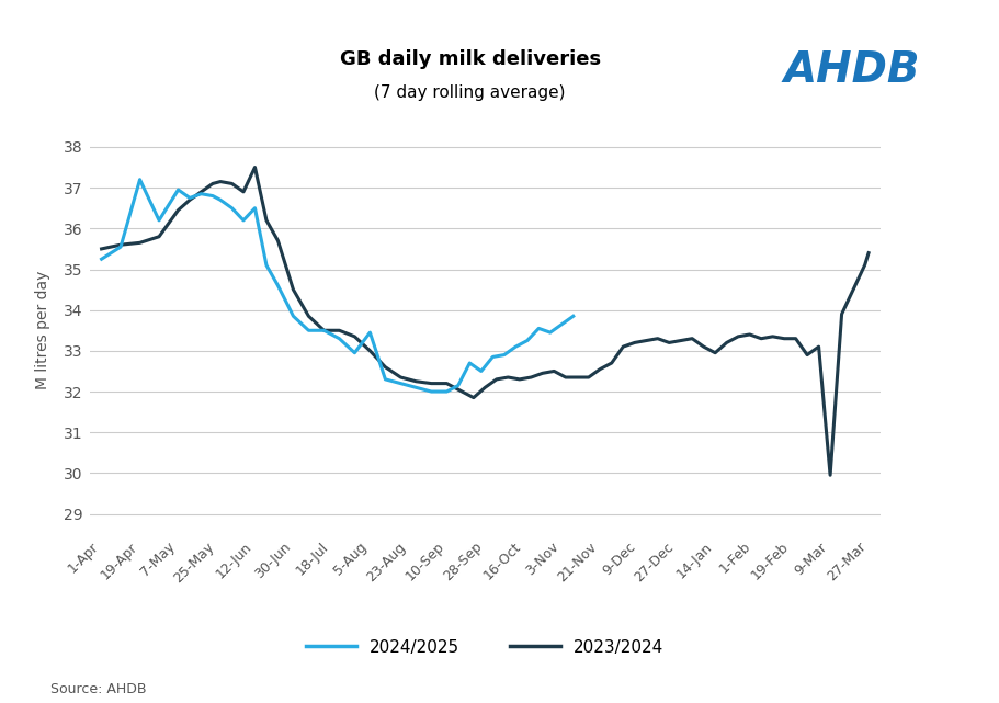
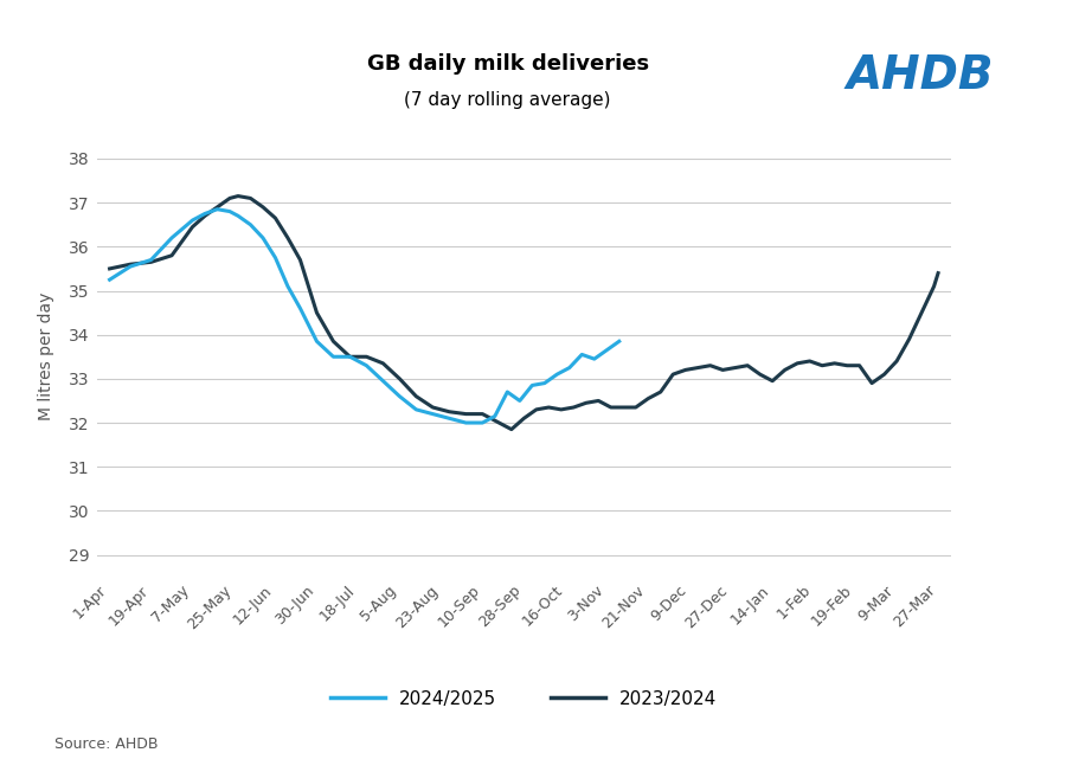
2024/2025/19-Apr: 37.20 -> 35.70
2024/2025/7-May: 36.95 -> 36.60
2023/2024/12-Jun: 37.50 -> 36.65
2024/2025/12-Jun: 36.50 -> 35.75
2024/2025/5-Aug: 33.45 -> 32.60
2023/2024/9-Mar: 29.95 -> 33.40
